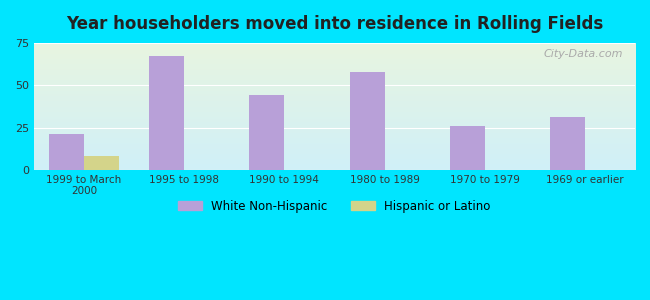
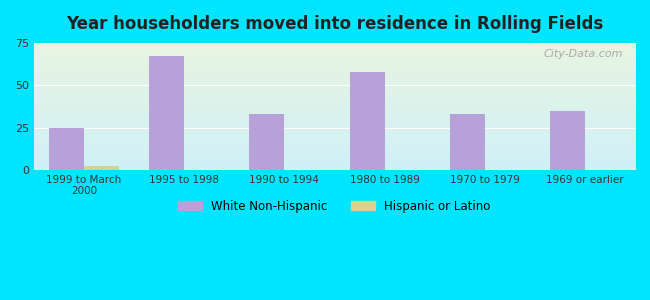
White Non-Hispanic/1999 to March 2000: 21 -> 25
Hispanic or Latino/1999 to March 2000: 8 -> 2
White Non-Hispanic/1990 to 1994: 44 -> 33
White Non-Hispanic/1970 to 1979: 26 -> 33
White Non-Hispanic/1969 or earlier: 31 -> 35
